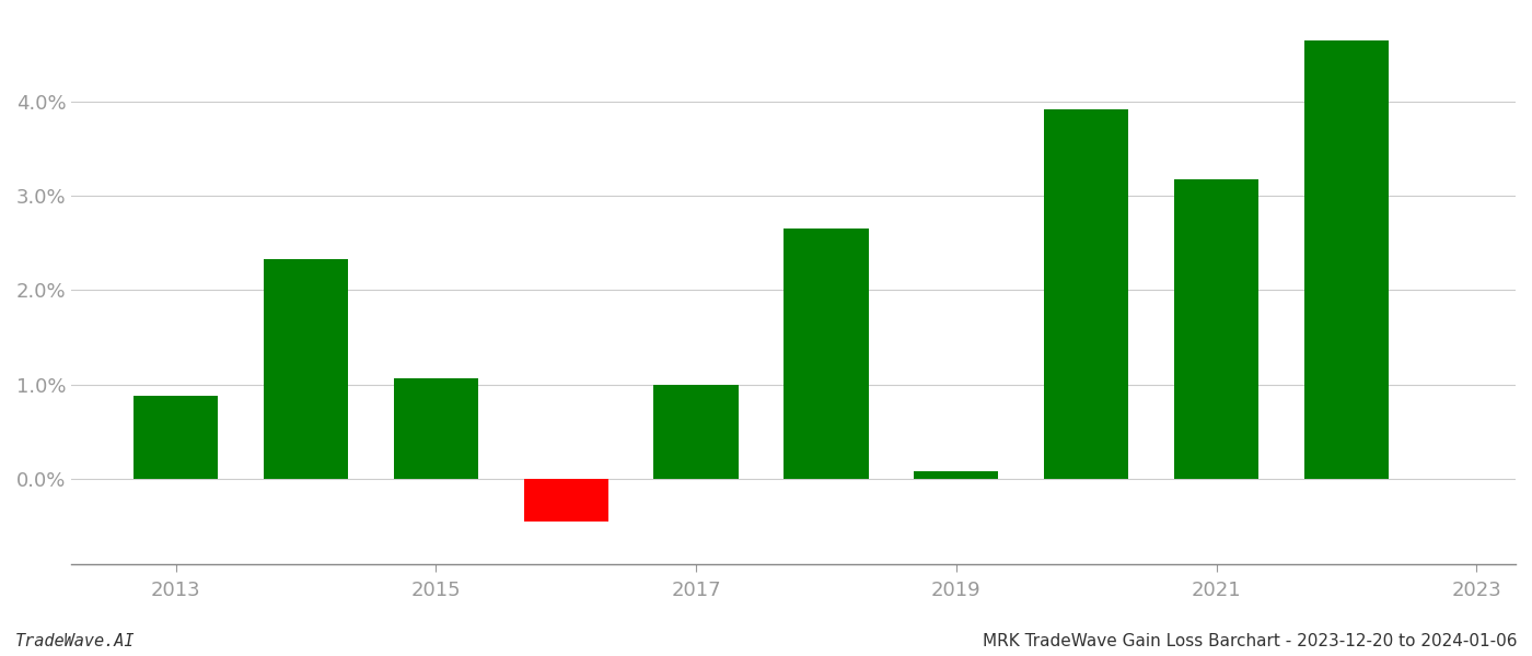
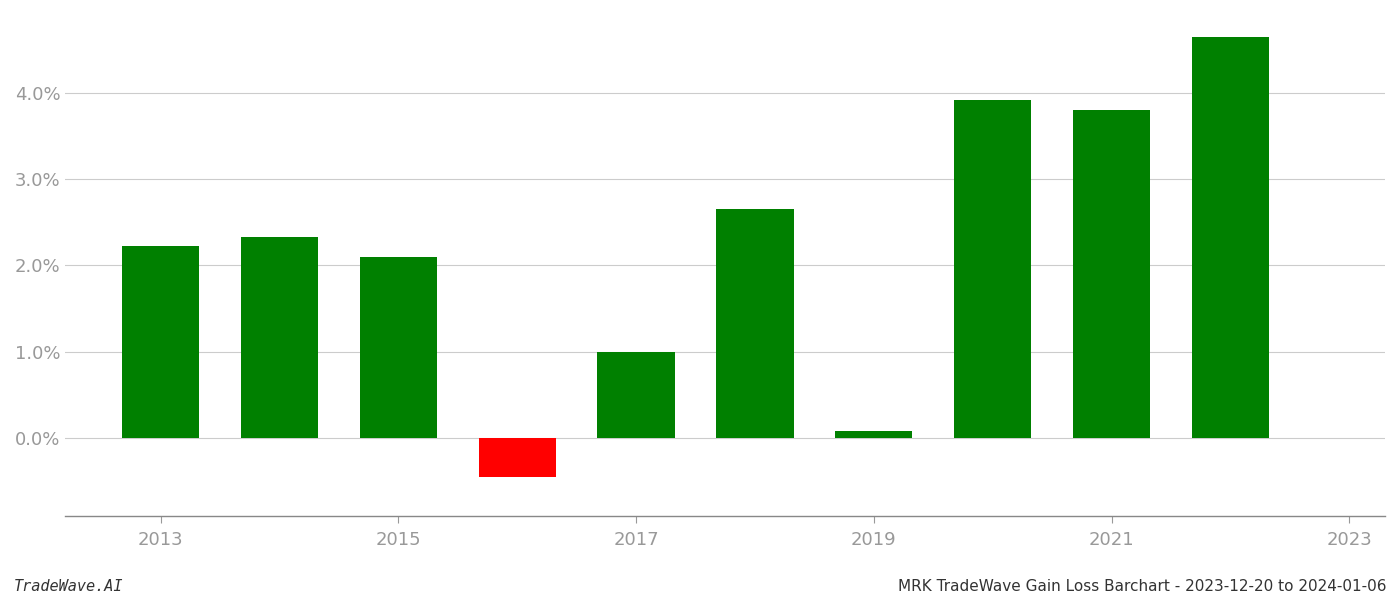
2013: 0.88% -> 2.22%
2015: 1.07% -> 2.10%
2021: 3.17% -> 3.80%
